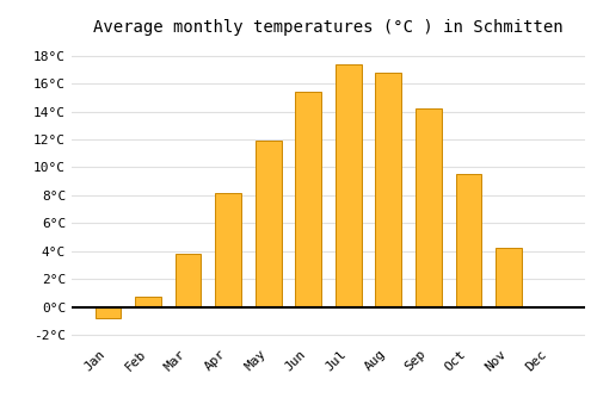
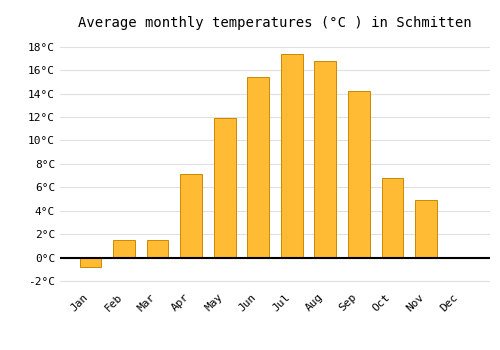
Feb: 0.7°C -> 1.5°C
Mar: 3.8°C -> 1.5°C
Apr: 8.2°C -> 7.1°C
Oct: 9.5°C -> 6.8°C
Nov: 4.2°C -> 4.9°C
